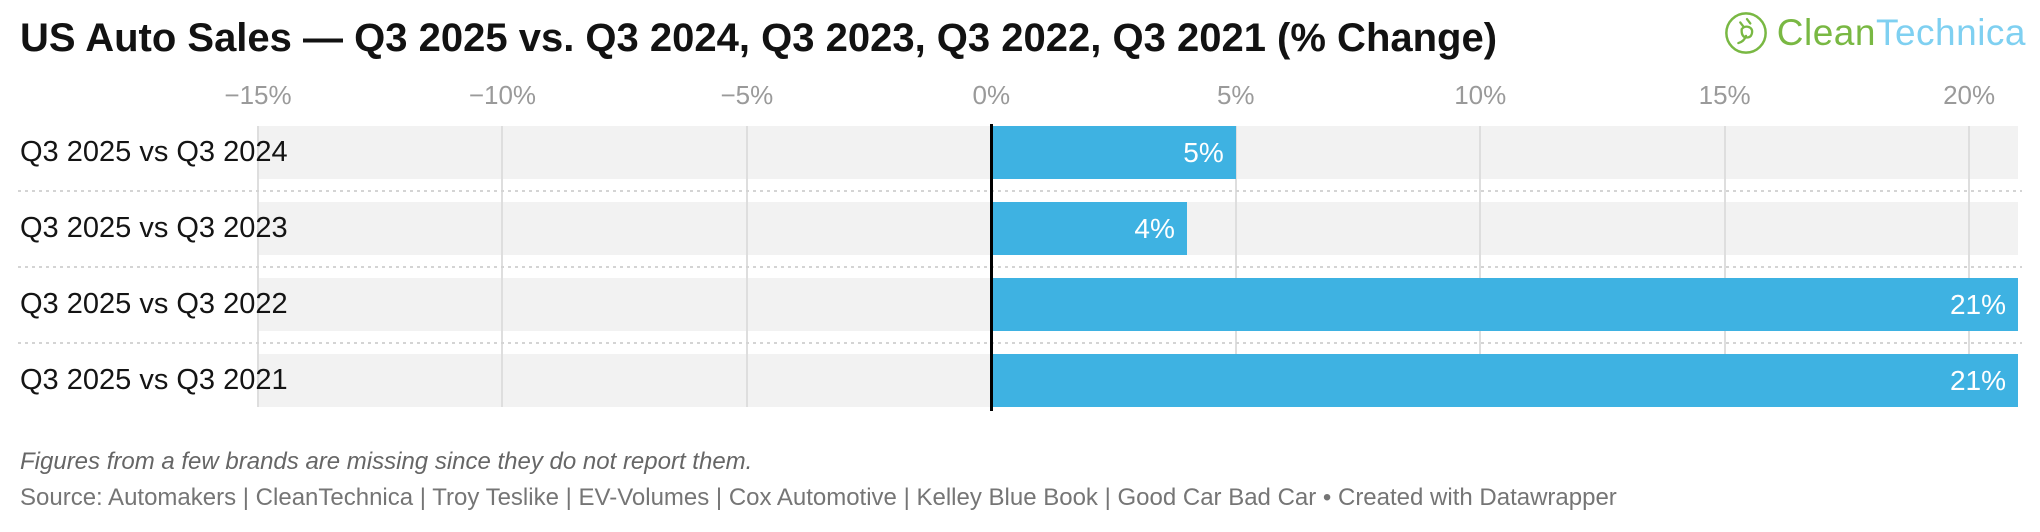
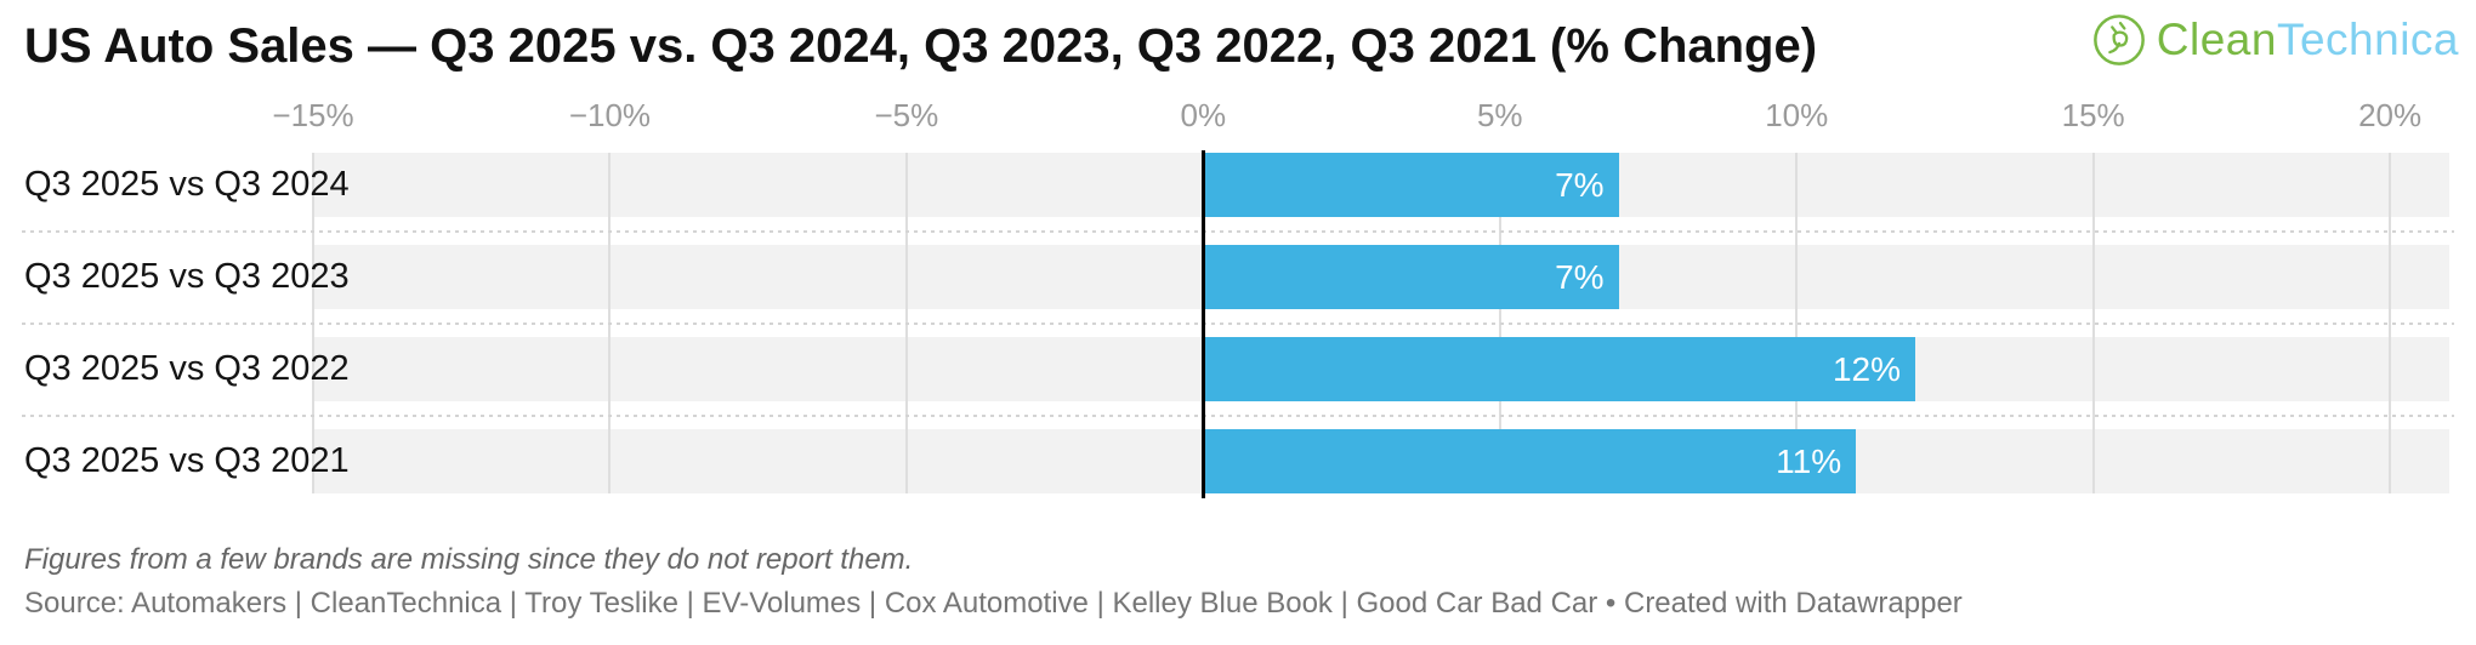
Q3 2025 vs Q3 2024: 5% -> 7%
Q3 2025 vs Q3 2023: 4% -> 7%
Q3 2025 vs Q3 2022: 21% -> 12%
Q3 2025 vs Q3 2021: 21% -> 11%
